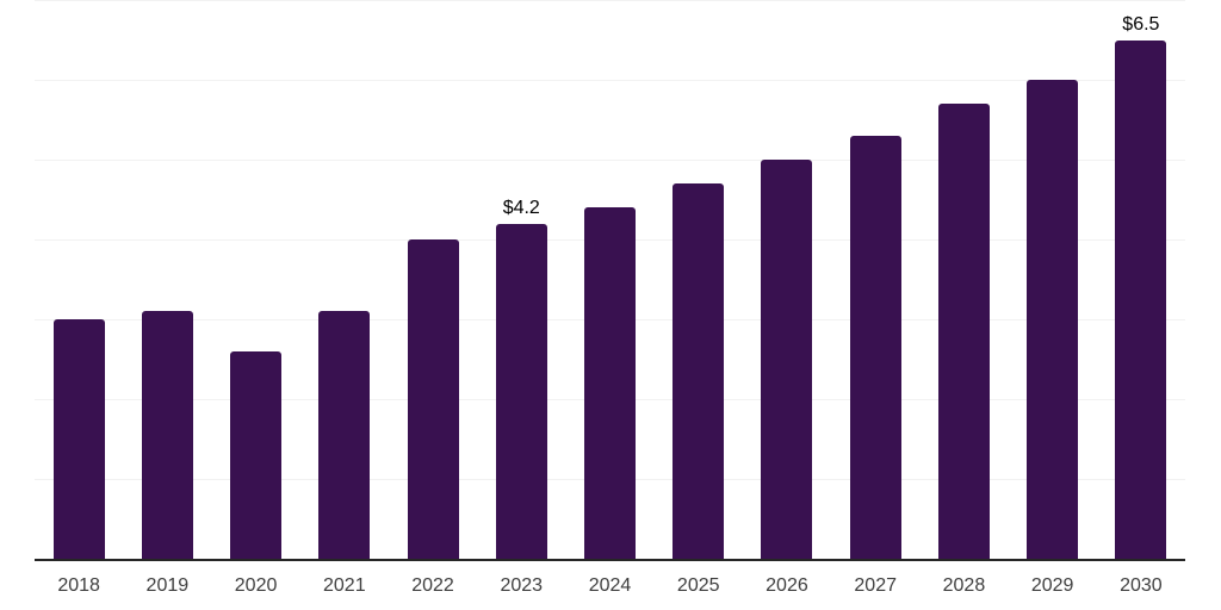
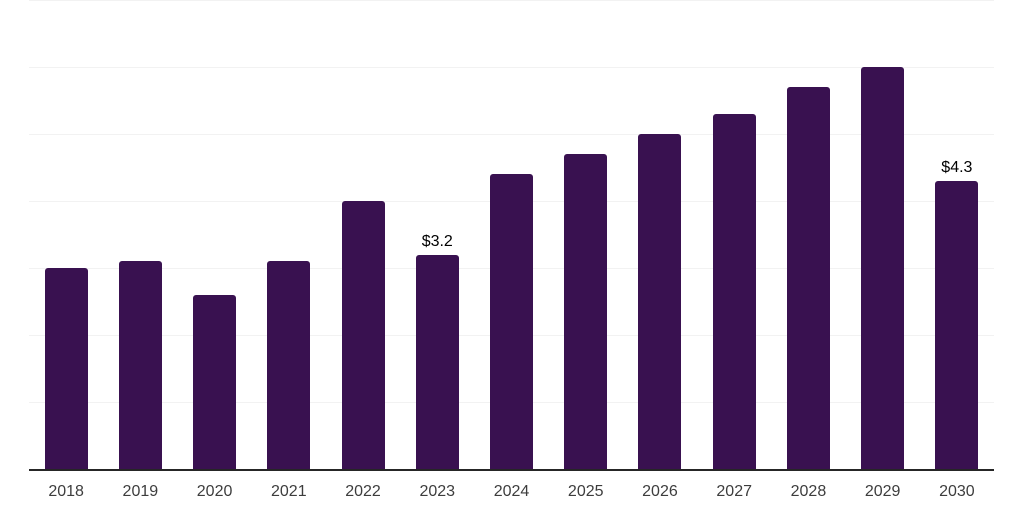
2023: $4.2 -> $3.2
2030: $6.5 -> $4.3
